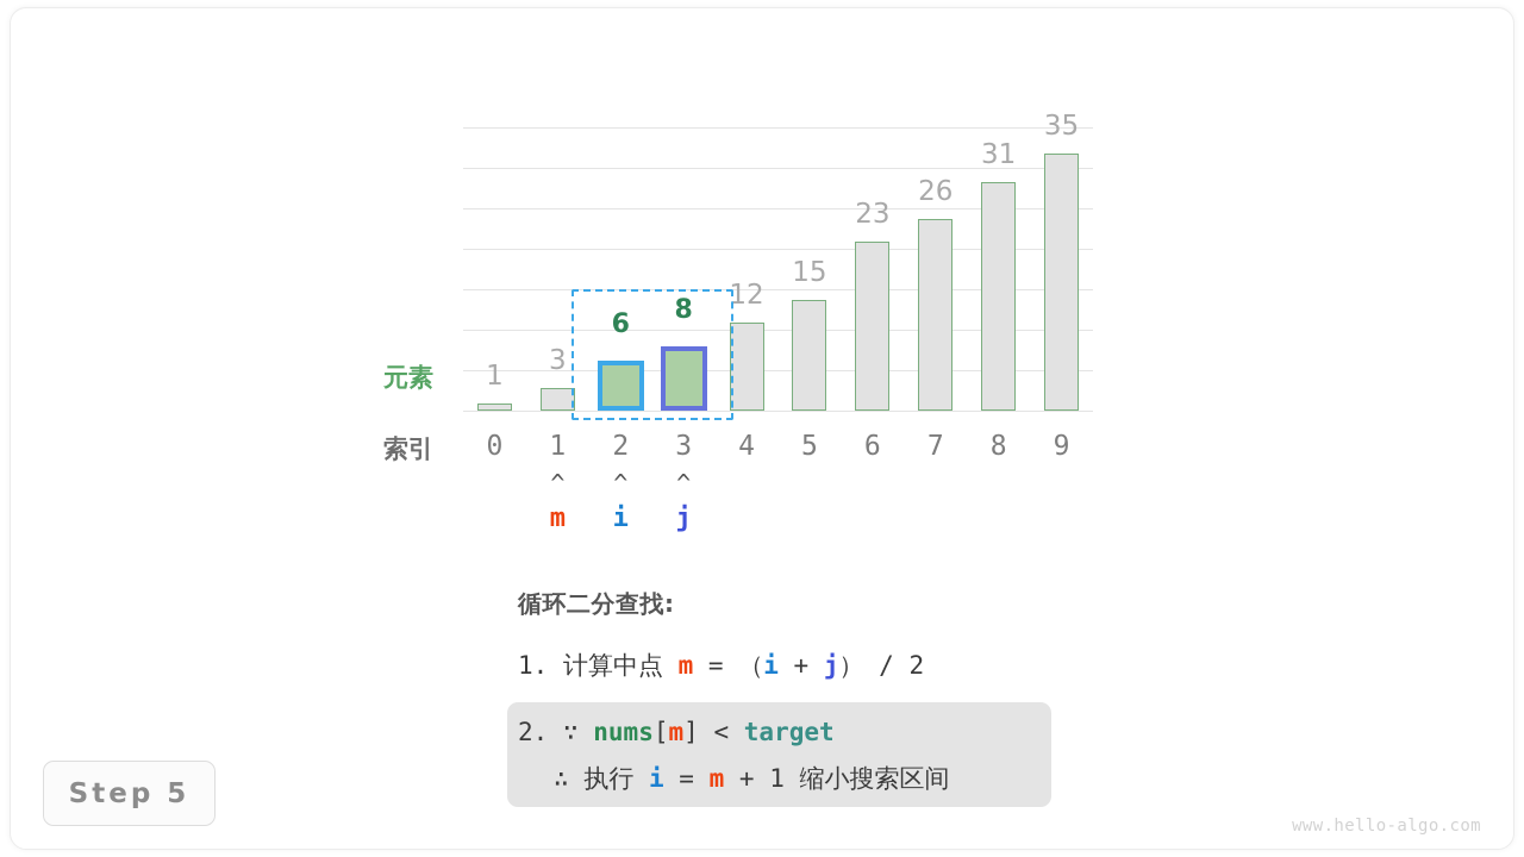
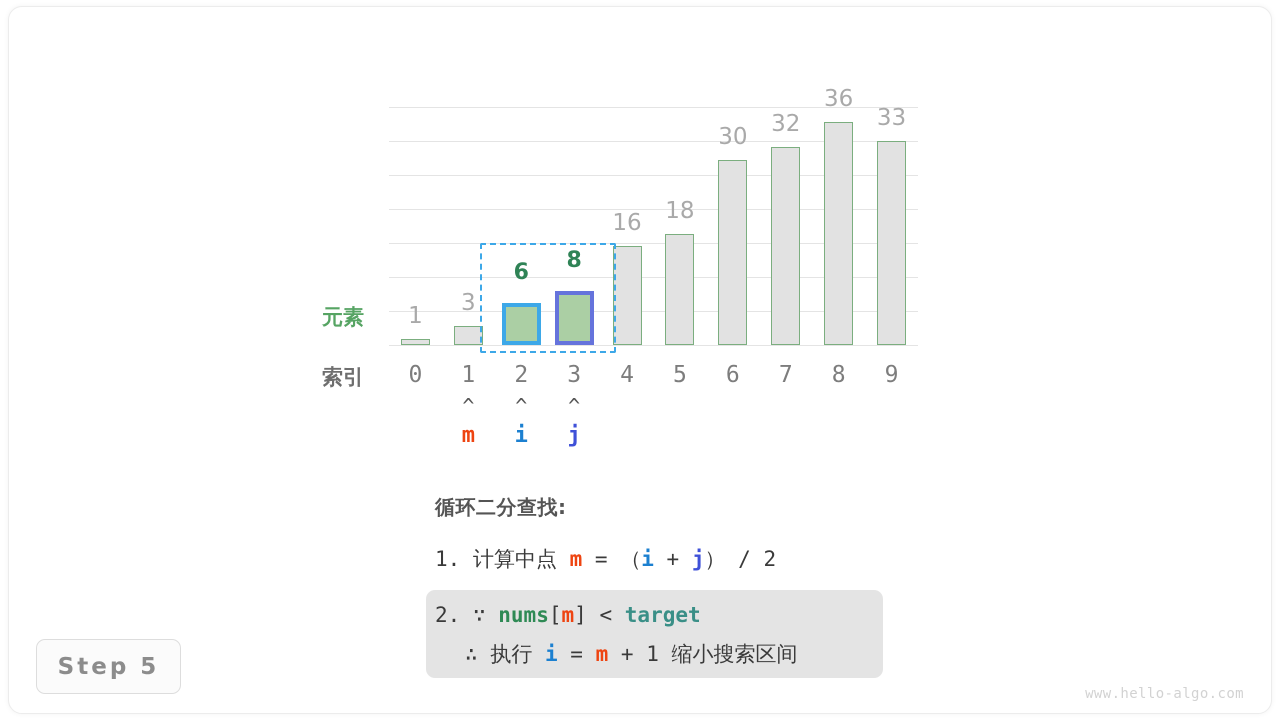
4: 12 -> 16
5: 15 -> 18
6: 23 -> 30
7: 26 -> 32
8: 31 -> 36
9: 35 -> 33
